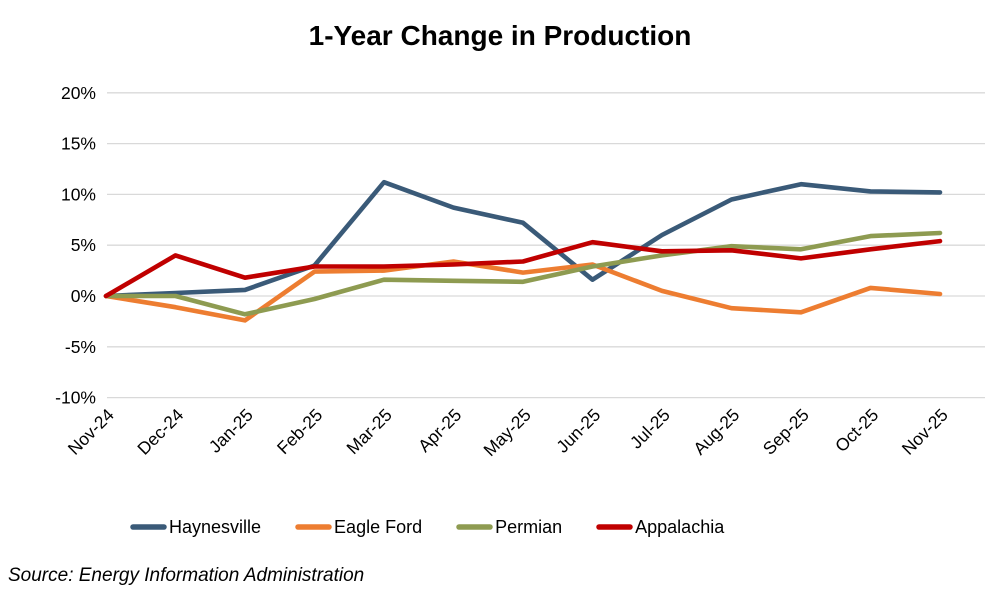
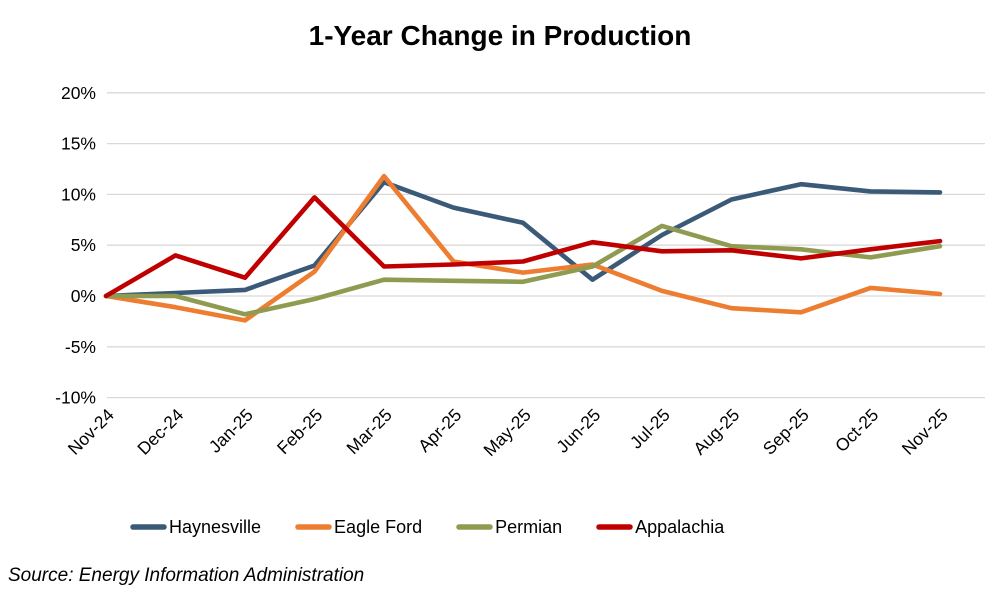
Appalachia/Feb-25: 2.9% -> 9.7%
Eagle Ford/Mar-25: 2.5% -> 11.8%
Permian/Jul-25: 4.0% -> 6.9%
Permian/Oct-25: 5.9% -> 3.8%
Permian/Nov-25: 6.2% -> 4.9%
